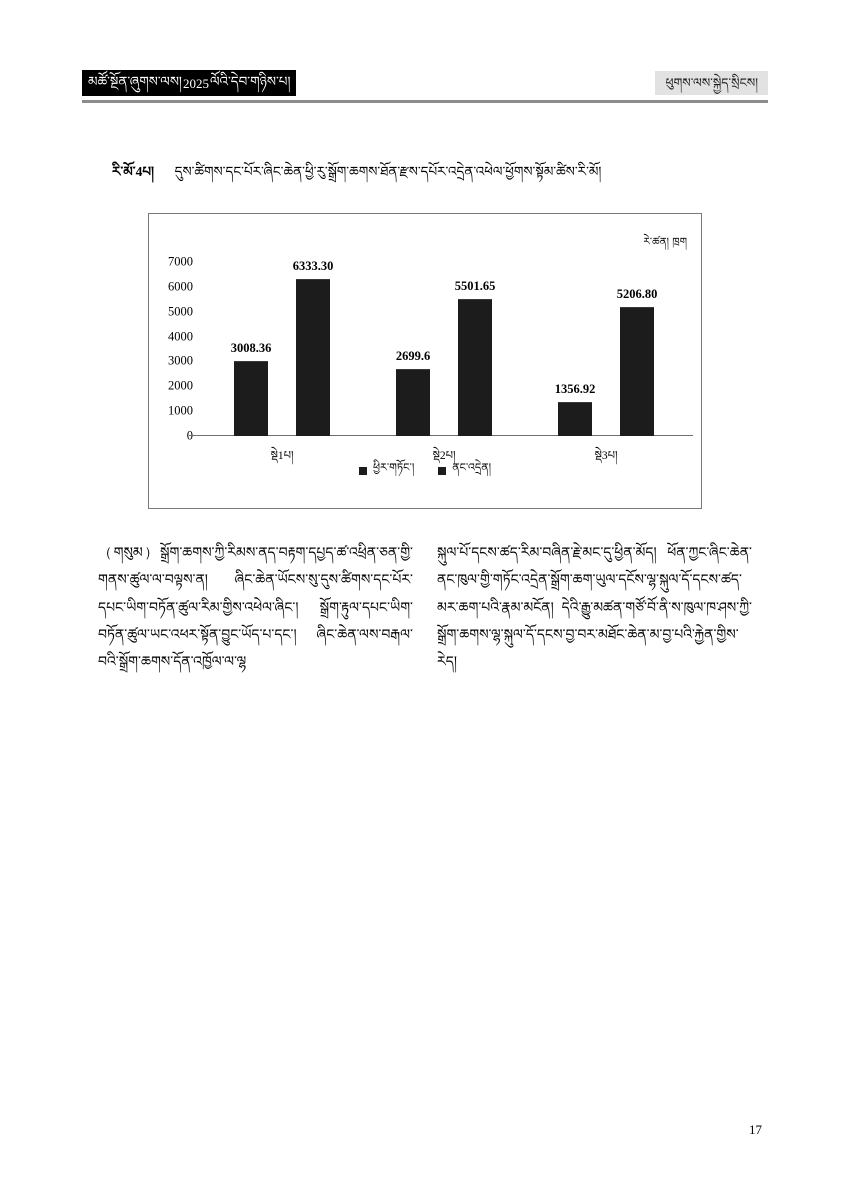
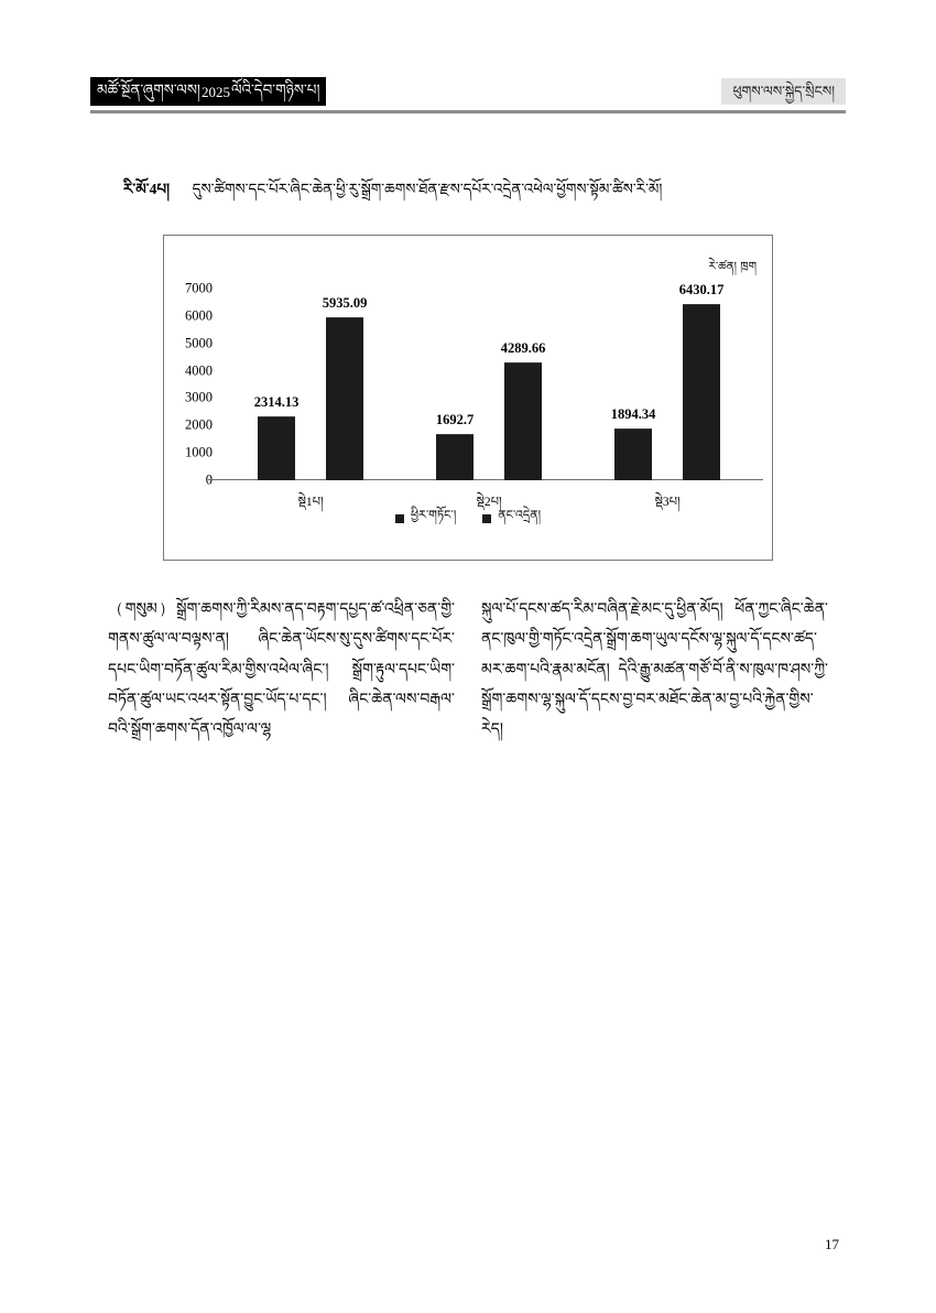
ཕྱིར་གཏོང་།/སྡེ1པ།: 3008.36 -> 2314.13
ནང་འདྲེན།/སྡེ1པ།: 6333.30 -> 5935.09
ཕྱིར་གཏོང་།/སྡེ2པ།: 2699.6 -> 1692.7
ནང་འདྲེན།/སྡེ2པ།: 5501.65 -> 4289.66
ཕྱིར་གཏོང་།/སྡེ3པ།: 1356.92 -> 1894.34
ནང་འདྲེན།/སྡེ3པ།: 5206.80 -> 6430.17
